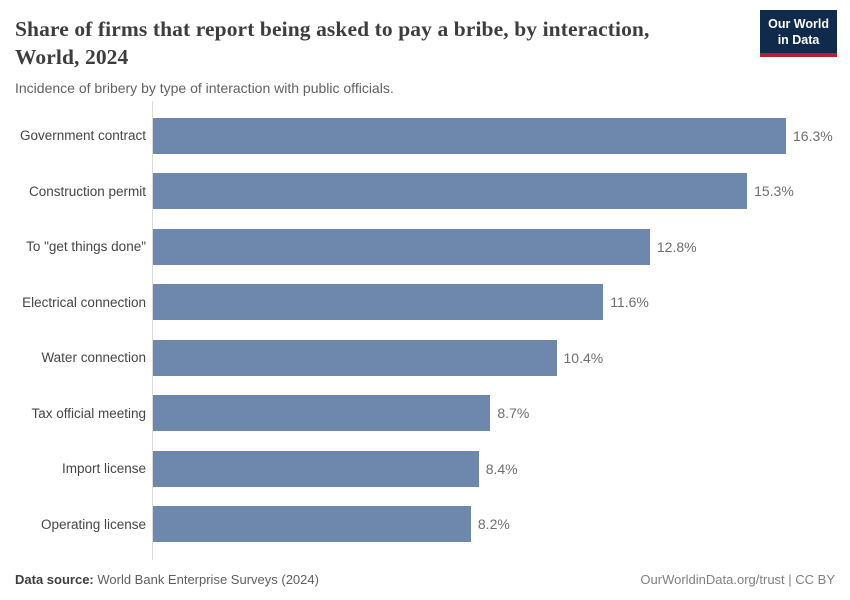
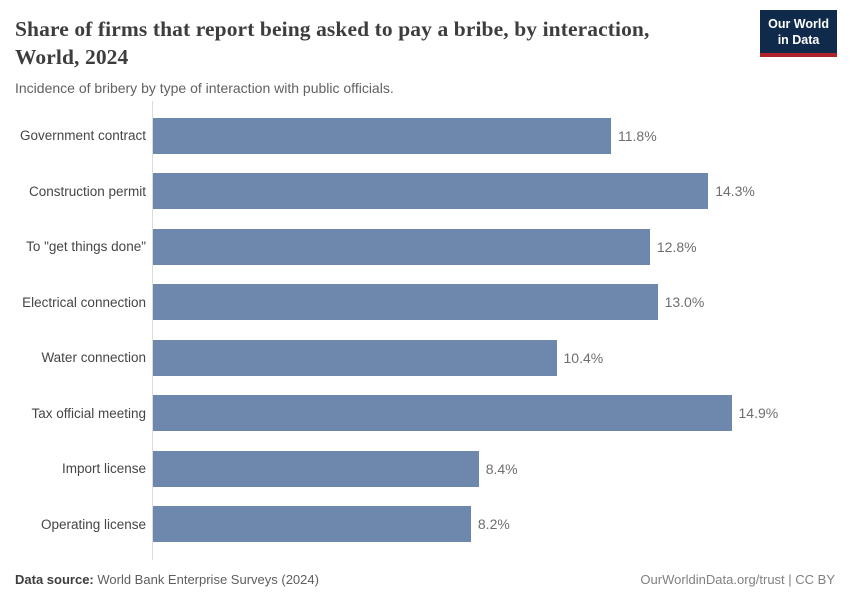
Government contract: 16.3% -> 11.8%
Construction permit: 15.3% -> 14.3%
Electrical connection: 11.6% -> 13.0%
Tax official meeting: 8.7% -> 14.9%
